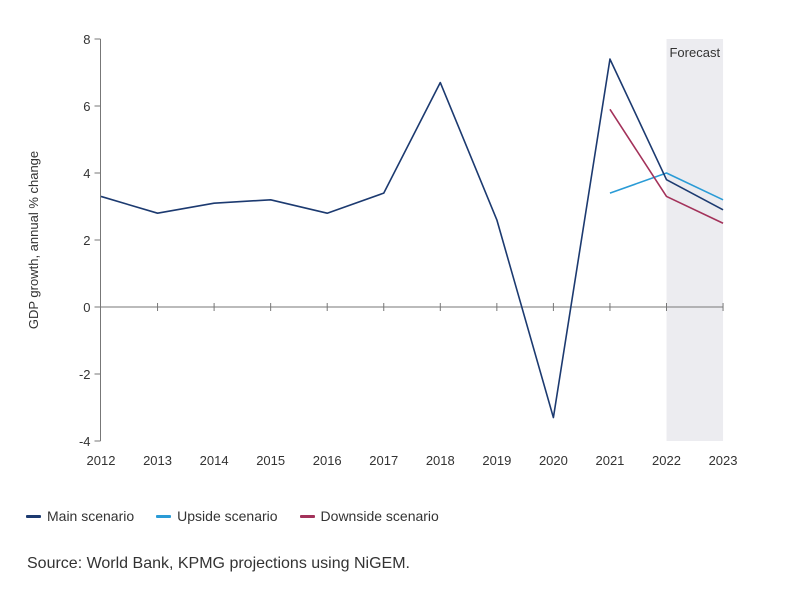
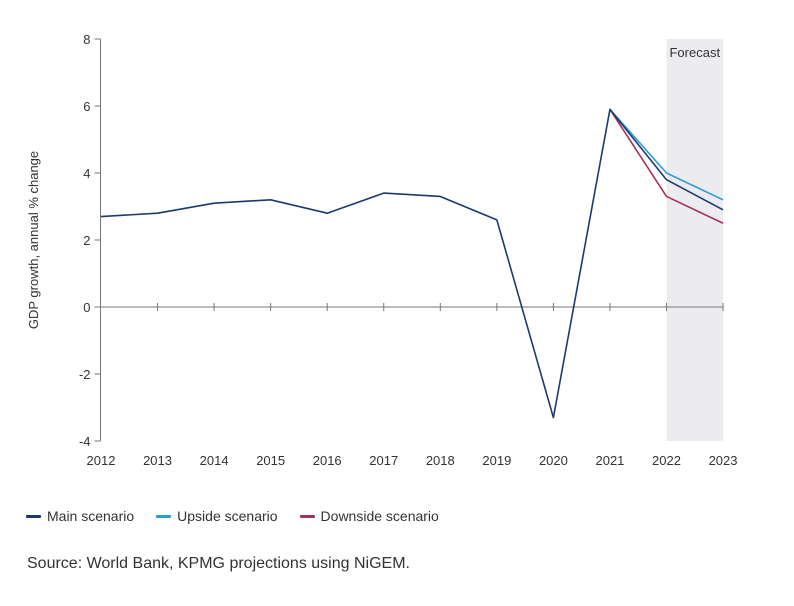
Main scenario/2012: 3.3 -> 2.7
Main scenario/2018: 6.7 -> 3.3
Main scenario/2021: 7.4 -> 5.9
Upside scenario/2021: 3.4 -> 5.9
